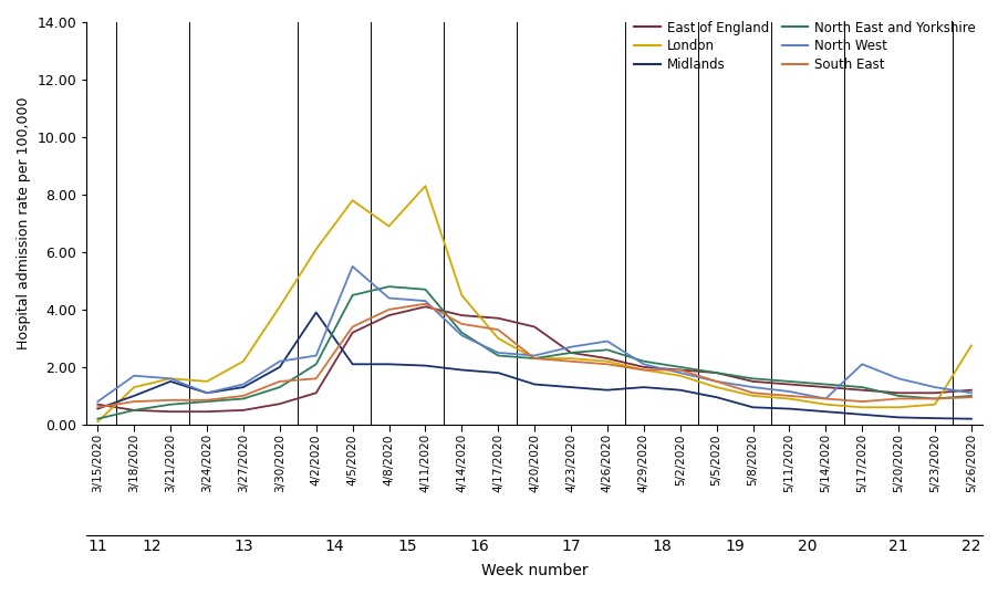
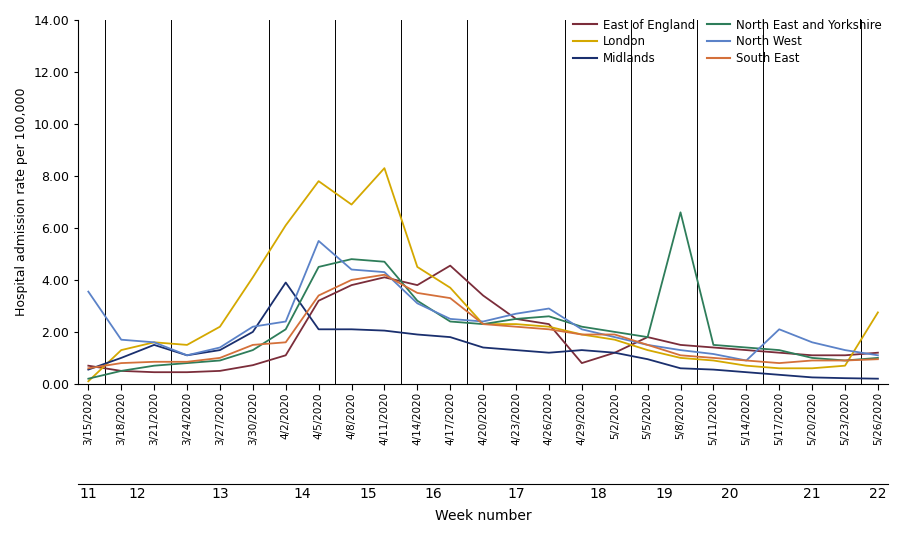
North West/3/15/2020: 0.80 -> 3.55
East of England/4/17/2020: 3.70 -> 4.55
London/4/17/2020: 3.00 -> 3.70
East of England/4/29/2020: 2.00 -> 0.80
East of England/5/2/2020: 1.90 -> 1.20
North East and Yorkshire/5/8/2020: 1.6 -> 6.6
